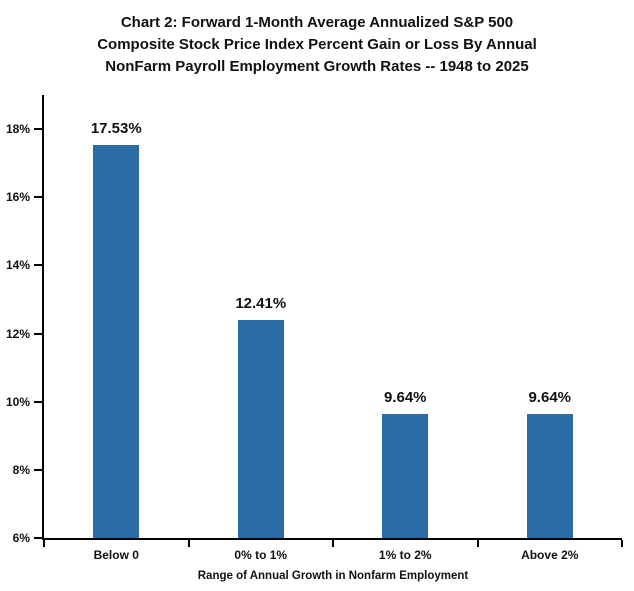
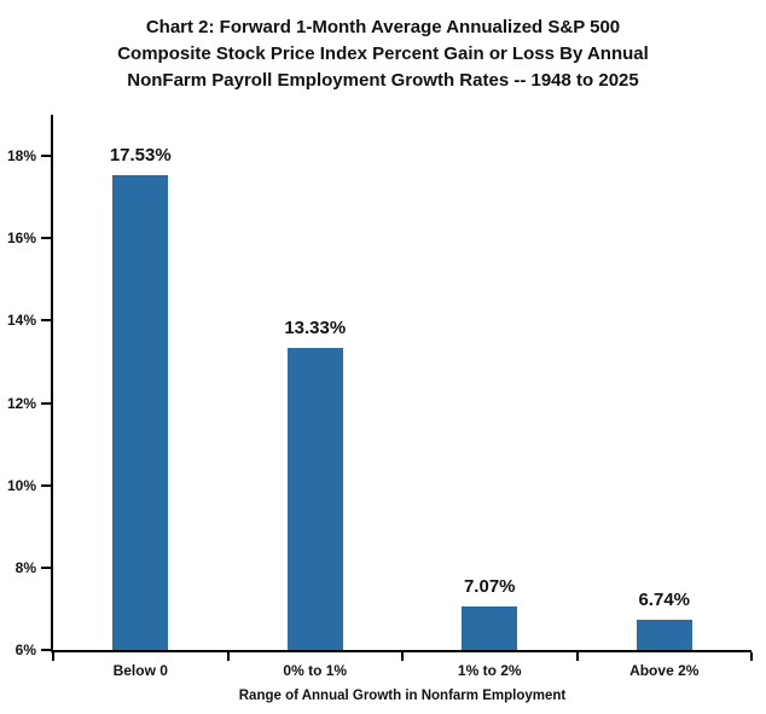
0% to 1%: 12.41% -> 13.33%
1% to 2%: 9.64% -> 7.07%
Above 2%: 9.64% -> 6.74%
